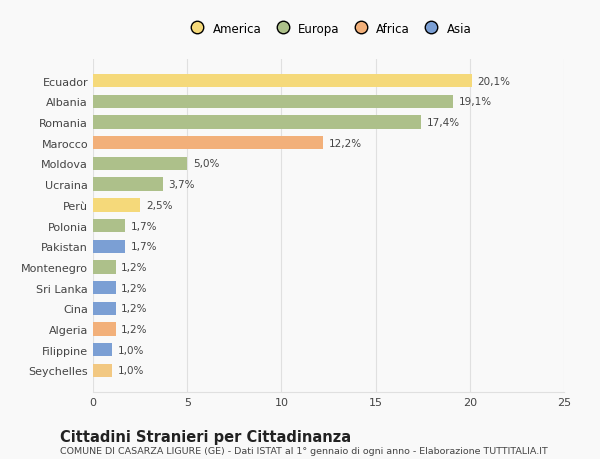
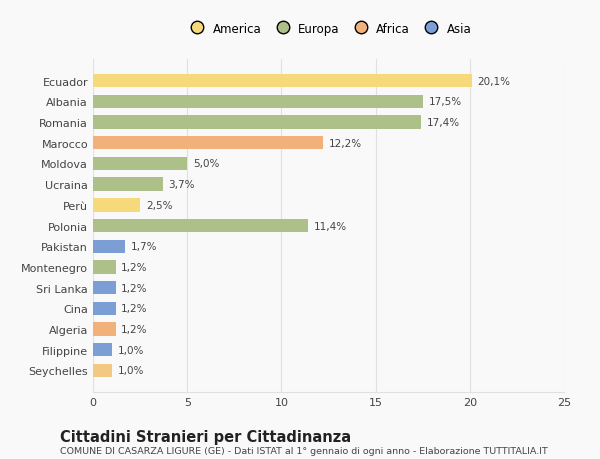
Albania: 19,1% -> 17,5%
Polonia: 1,7% -> 11,4%
